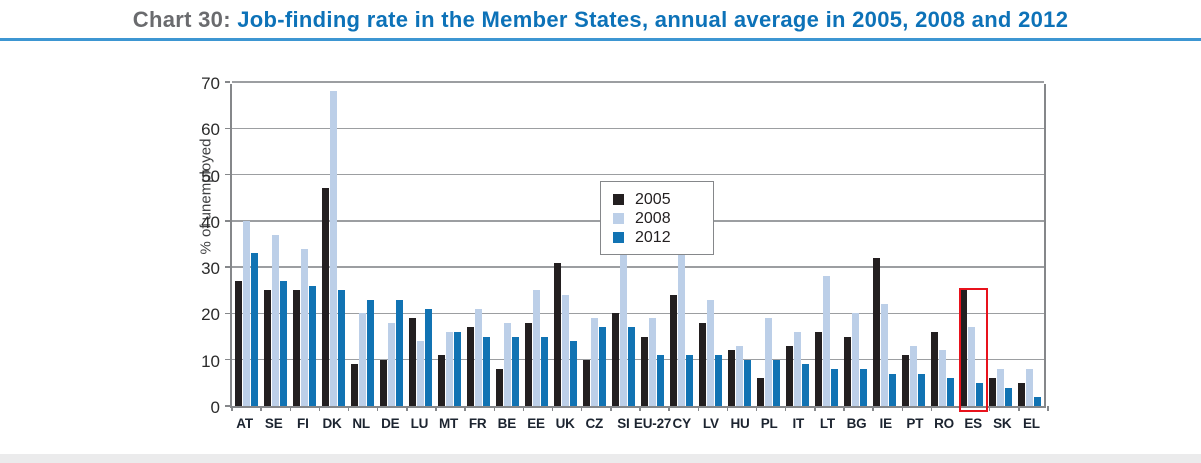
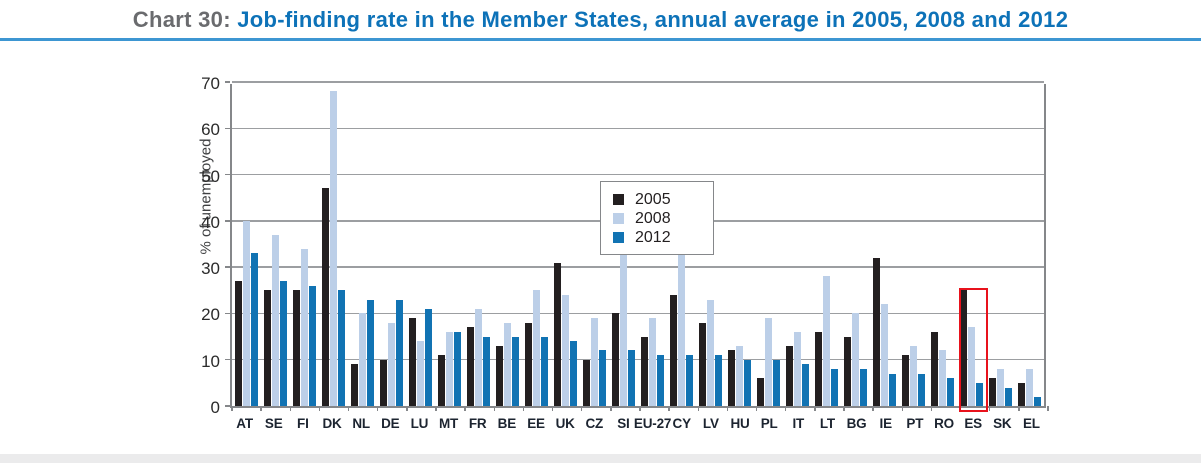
2005/BE: 8 -> 13
2012/CZ: 17 -> 12
2012/SI: 17 -> 12
